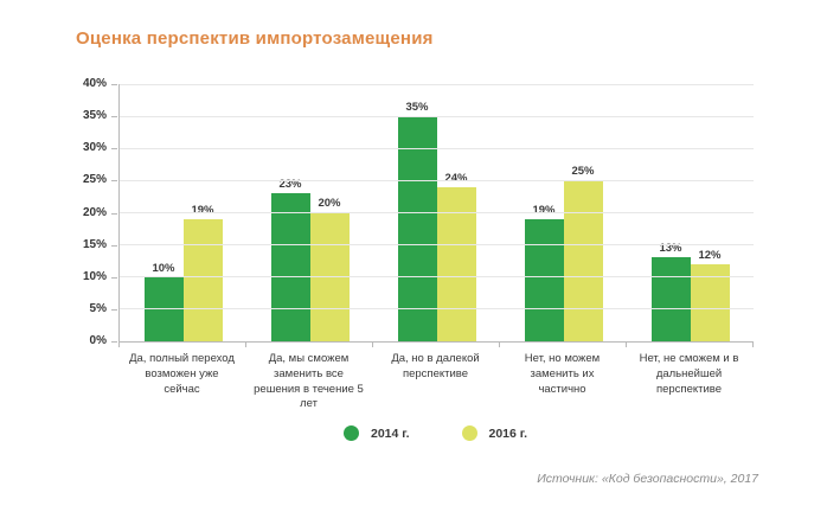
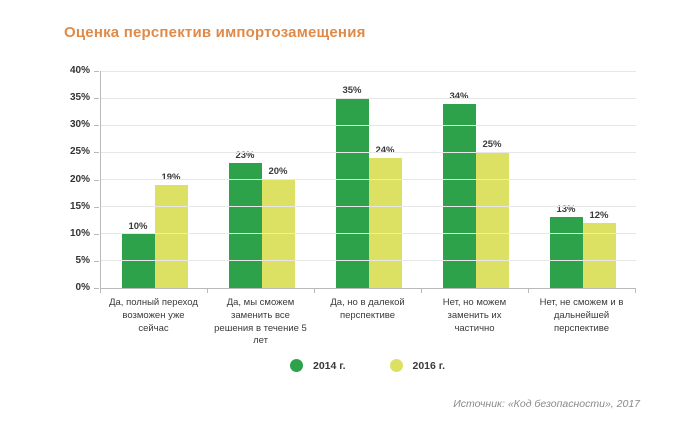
2014 г./Нет, но можем заменить их частично: 19% -> 34%
